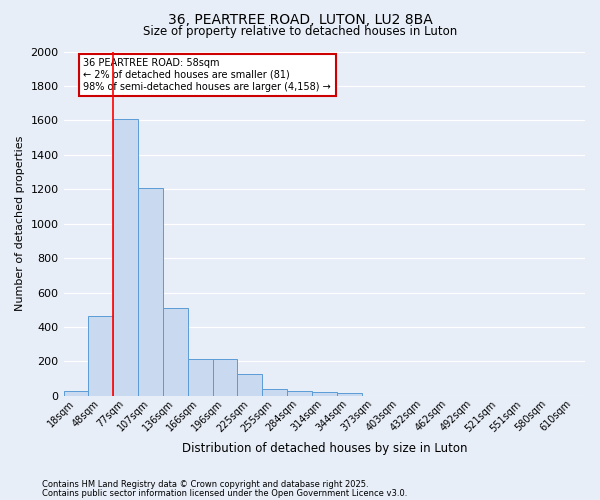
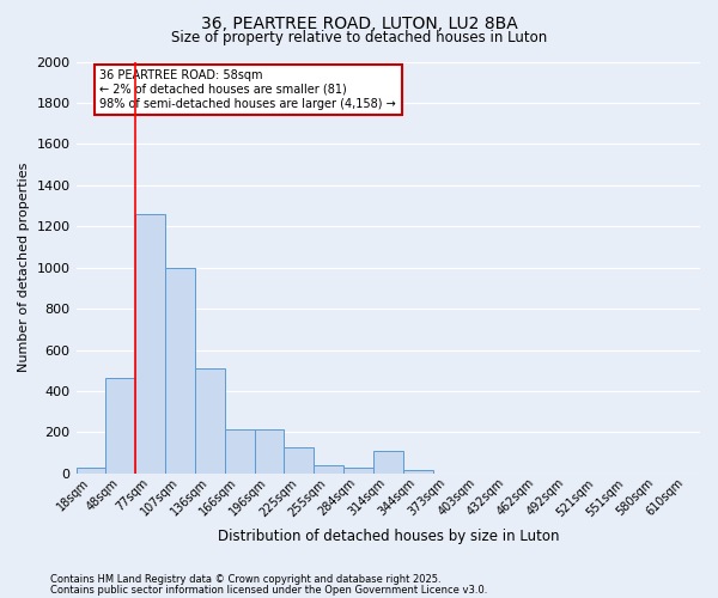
77sqm: 1610 -> 1260
107sqm: 1210 -> 1000
314sqm: 20 -> 110
